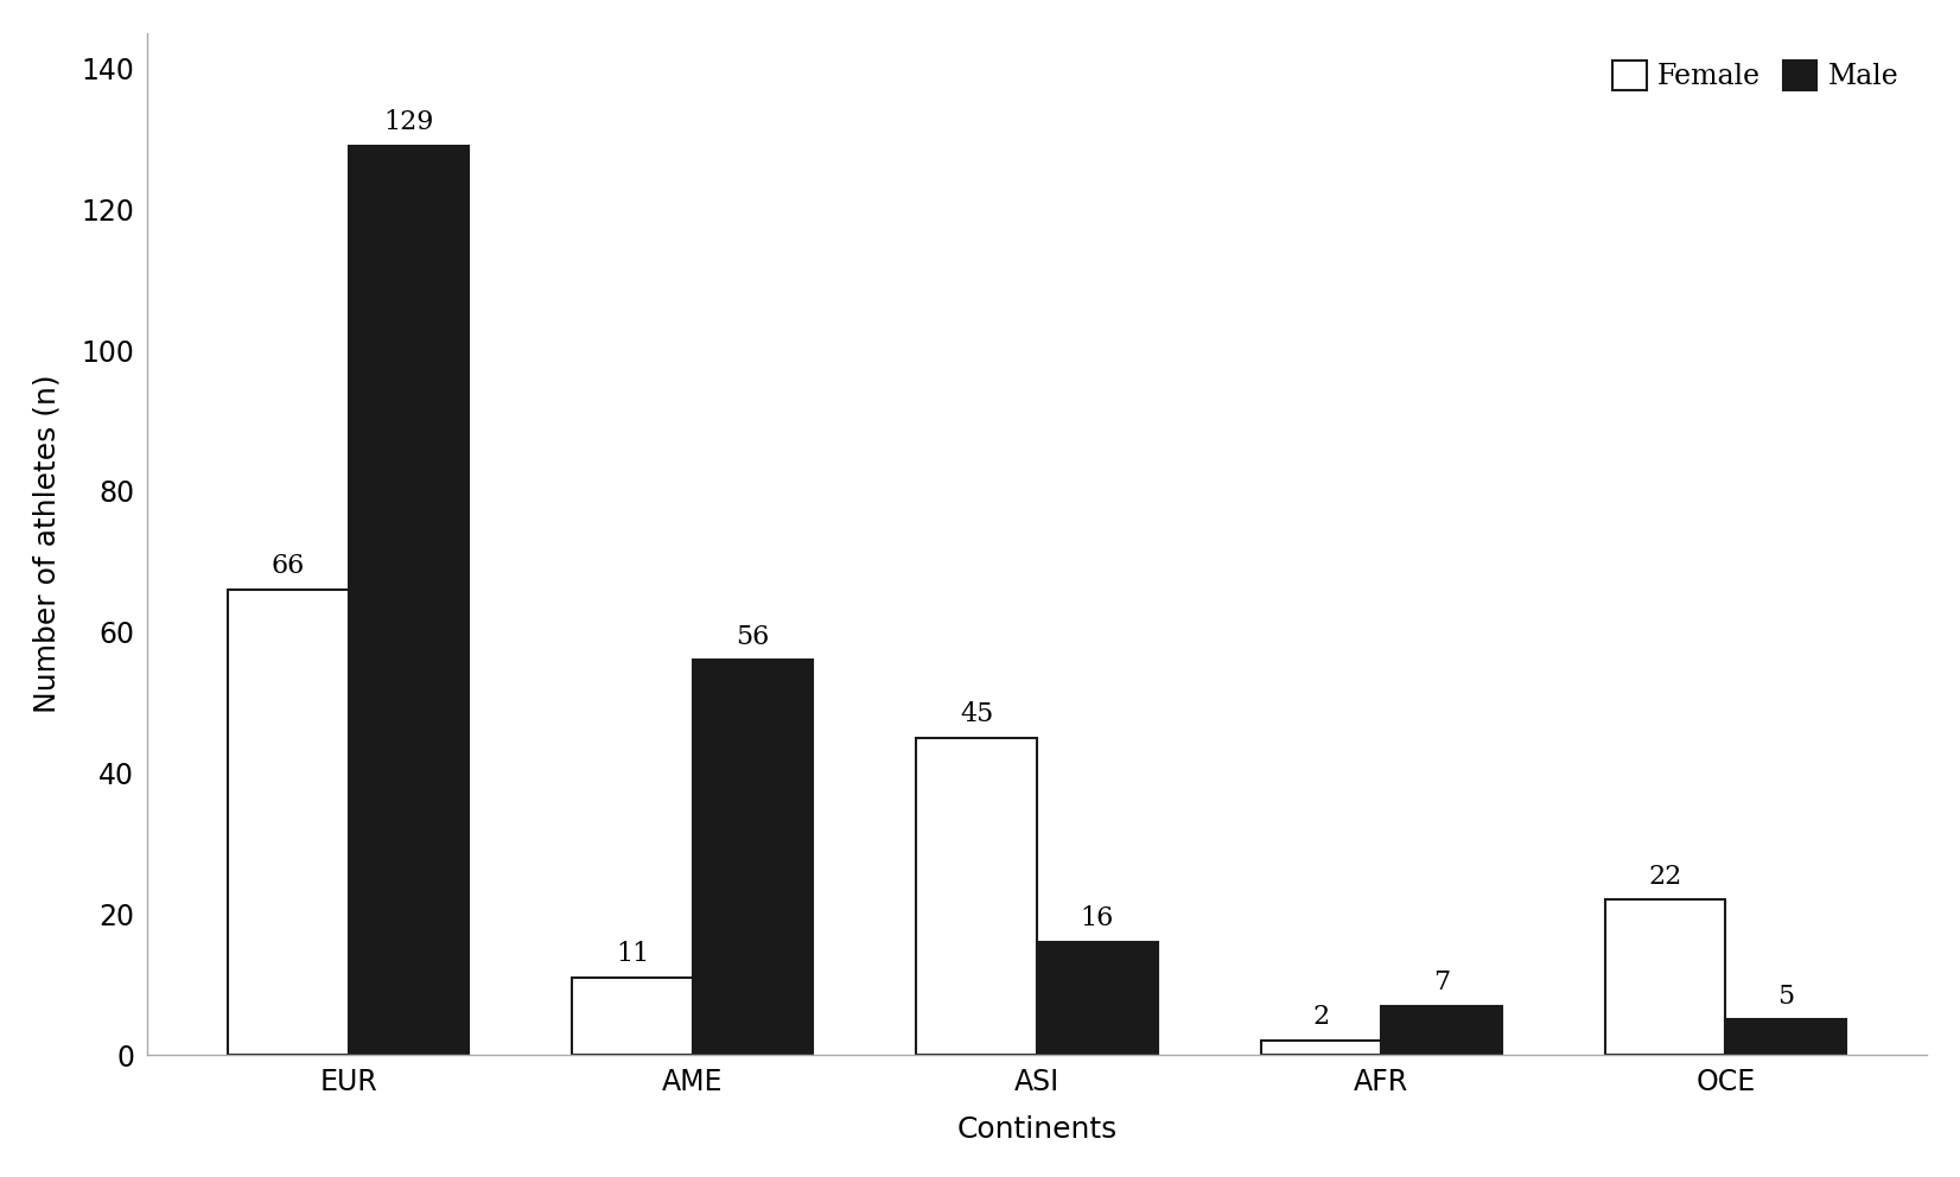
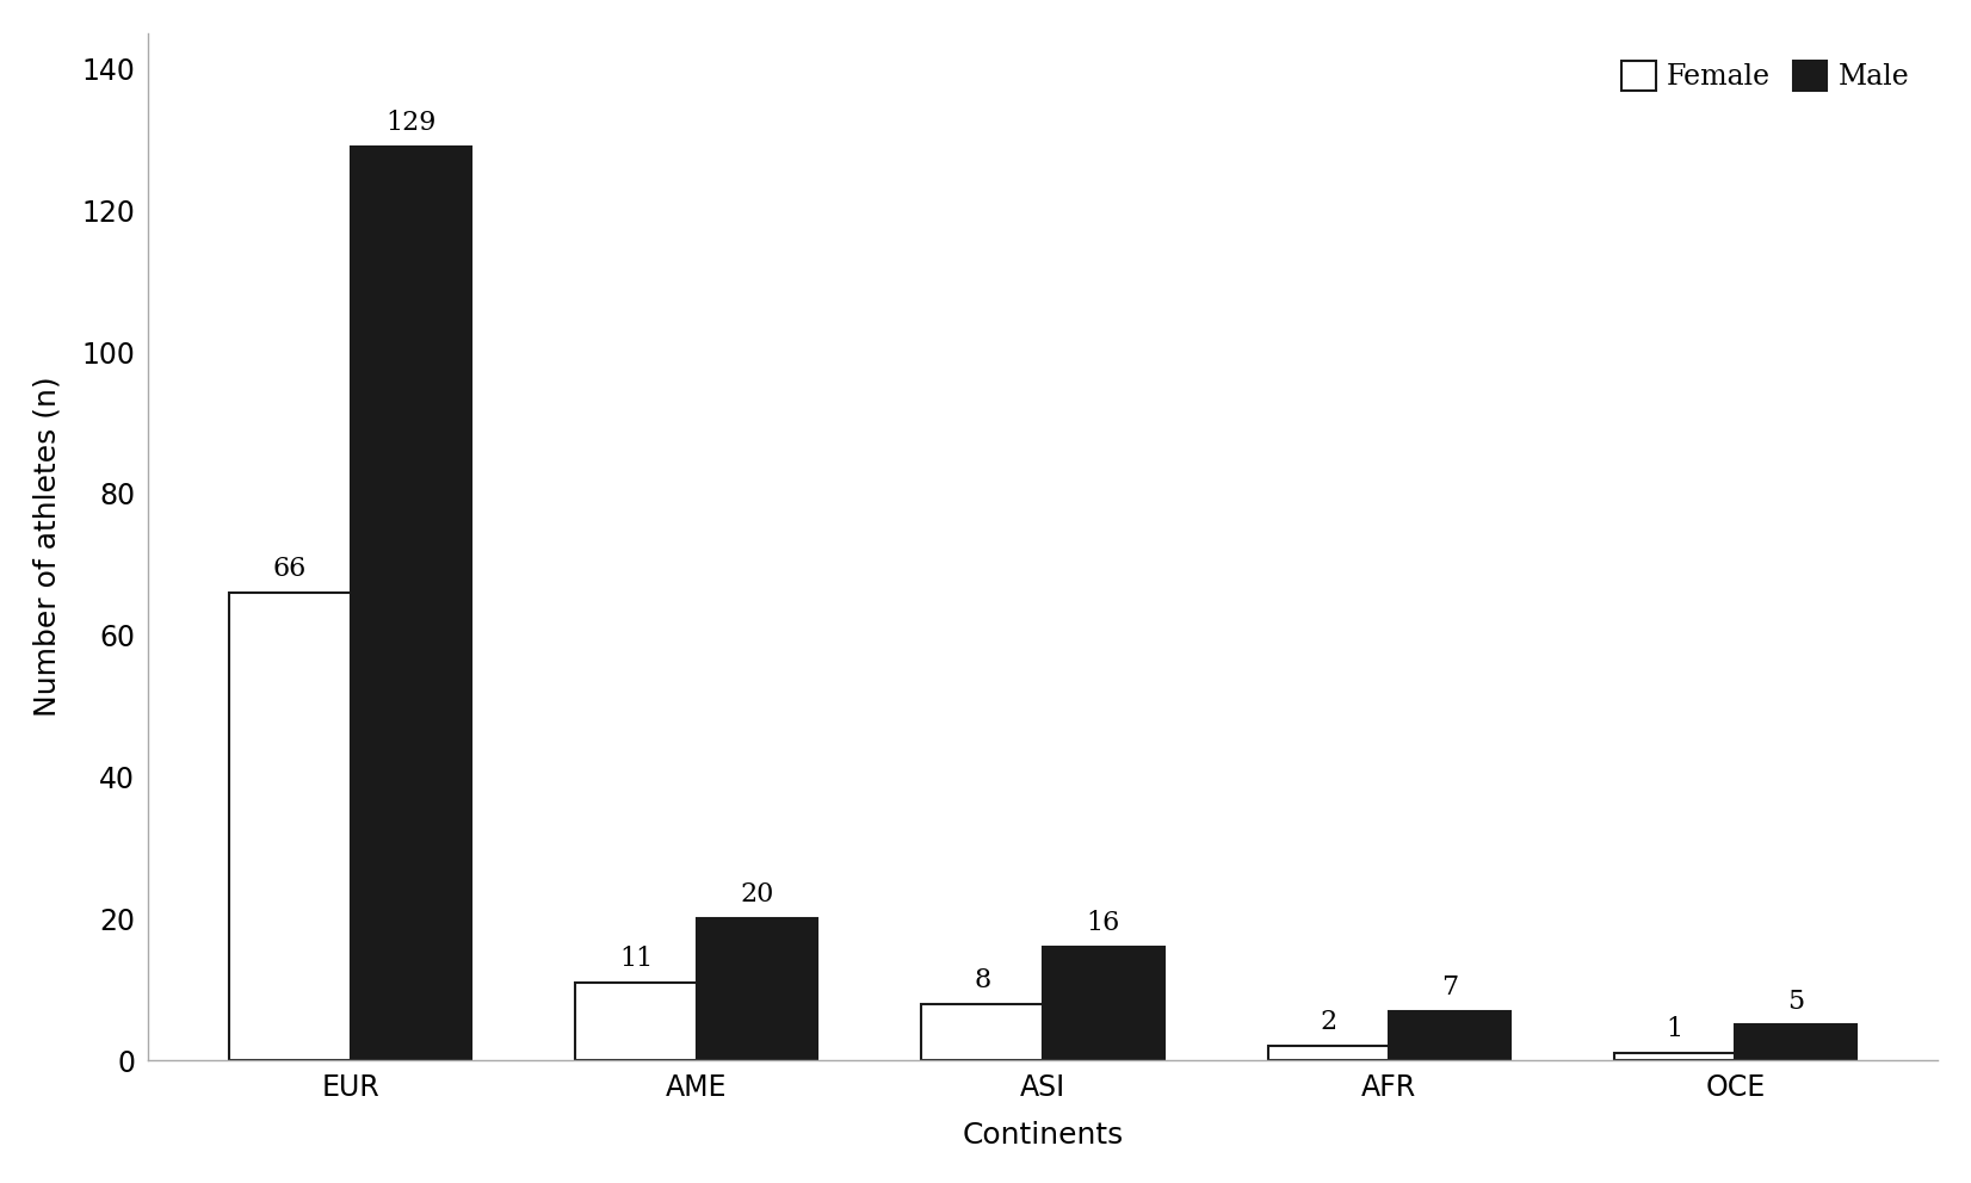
Male/AME: 56 -> 20
Female/ASI: 45 -> 8
Female/OCE: 22 -> 1
